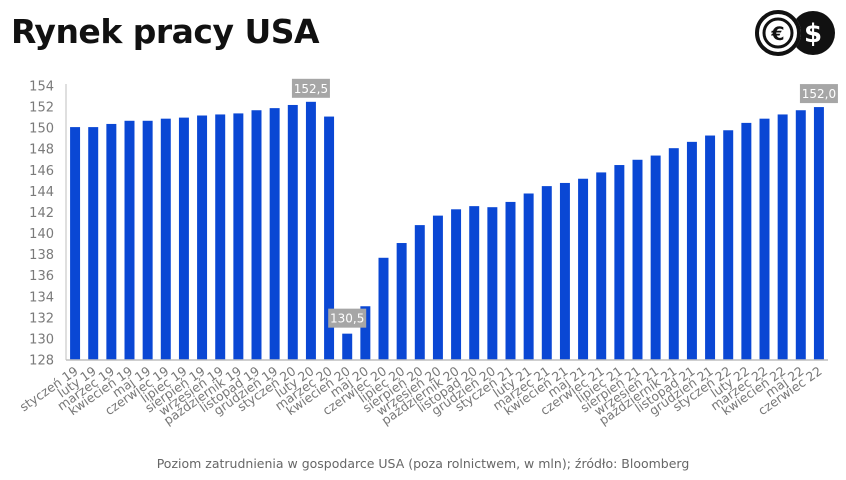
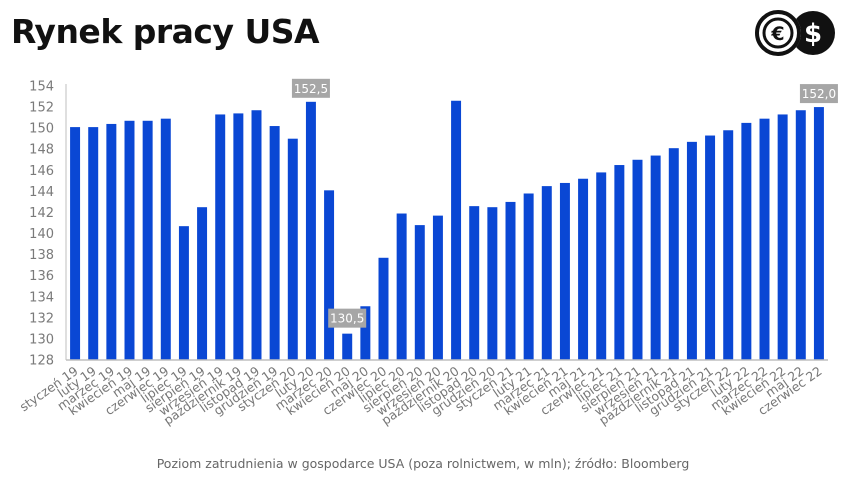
lipiec 19: 151.0 -> 140.7
sierpień 19: 151.2 -> 142.5
grudzień 19: 151.9 -> 150.2
styczeń 20: 152.2 -> 149.0
marzec 20: 151.1 -> 144.1
lipiec 20: 139.1 -> 141.9
październik 20: 142.3 -> 152.6
